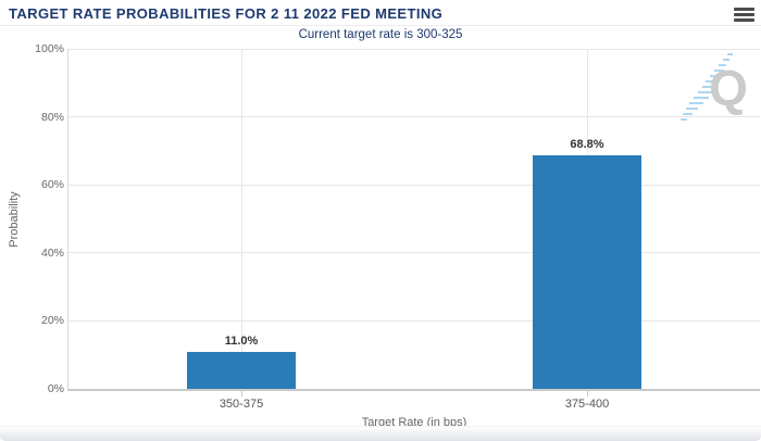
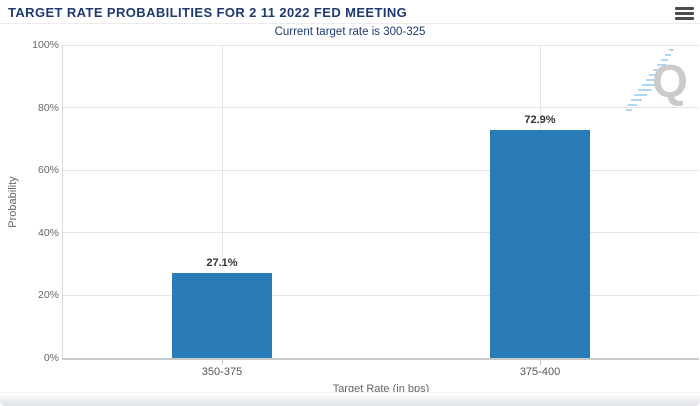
350-375: 11.0% -> 27.1%
375-400: 68.8% -> 72.9%
